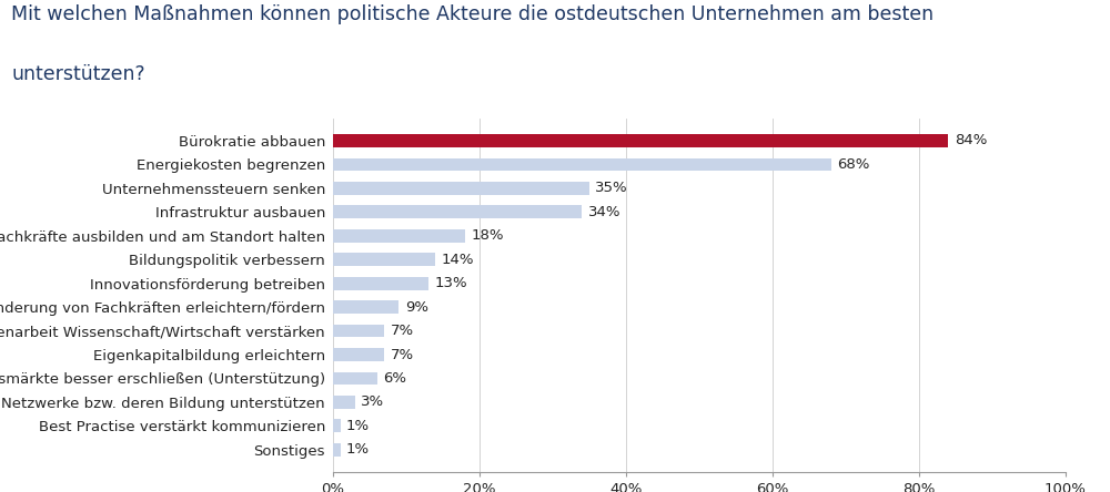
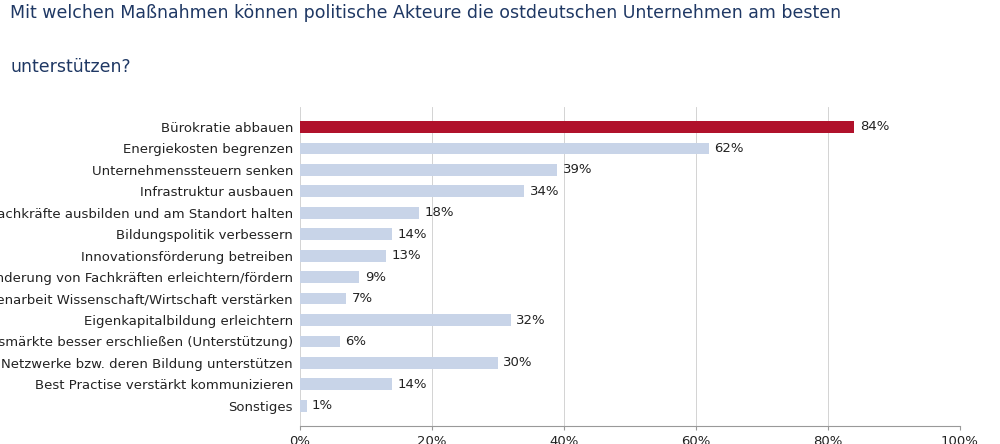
Energiekosten begrenzen: 68% -> 62%
Unternehmenssteuern senken: 35% -> 39%
Eigenkapitalbildung erleichtern: 7% -> 32%
Netzwerke bzw. deren Bildung unterstützen: 3% -> 30%
Best Practise verstärkt kommunizieren: 1% -> 14%
